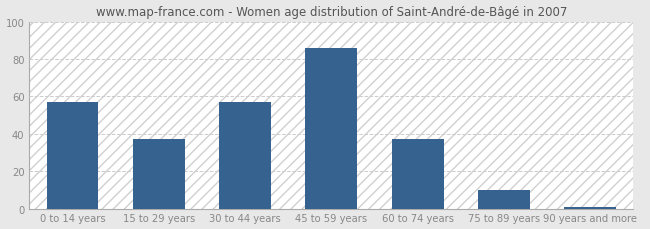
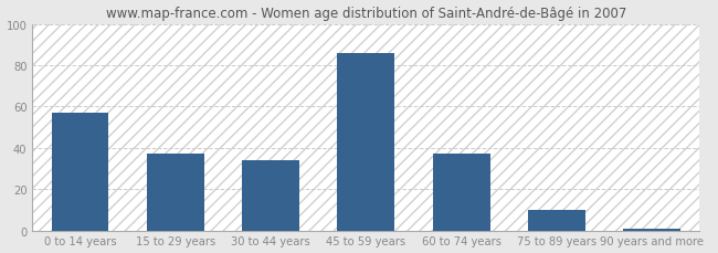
30 to 44 years: 57 -> 34
